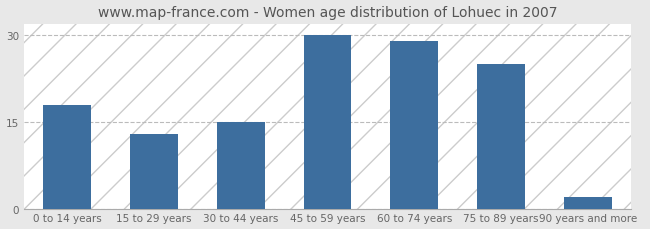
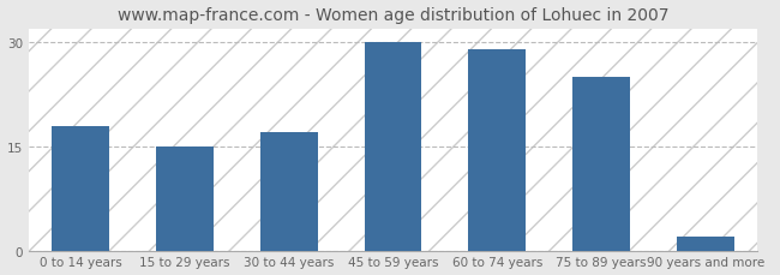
15 to 29 years: 13 -> 15
30 to 44 years: 15 -> 17
